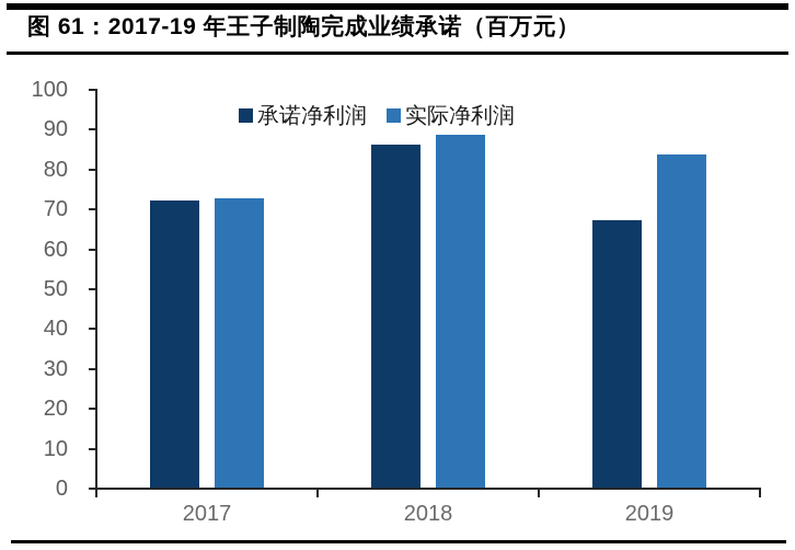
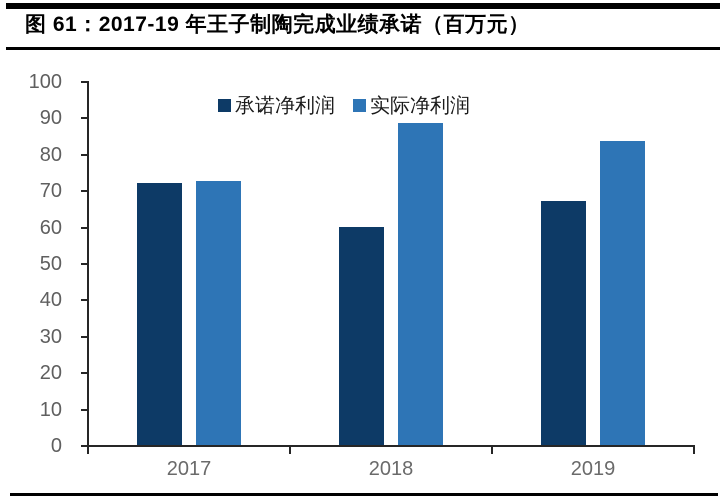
承诺净利润/2018: 86 -> 60
